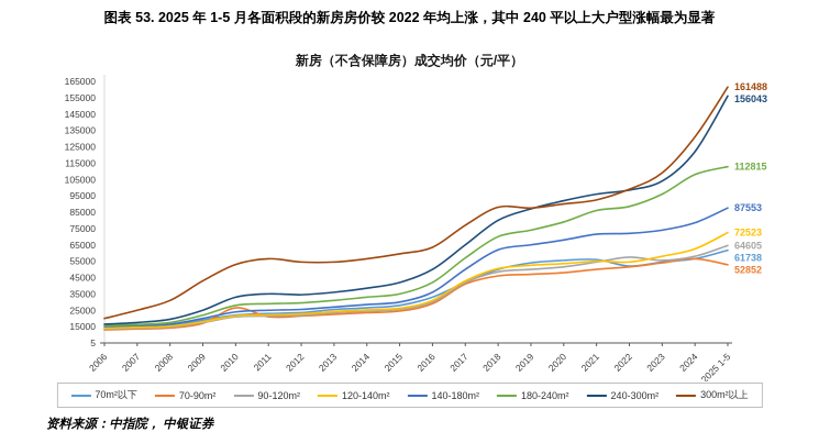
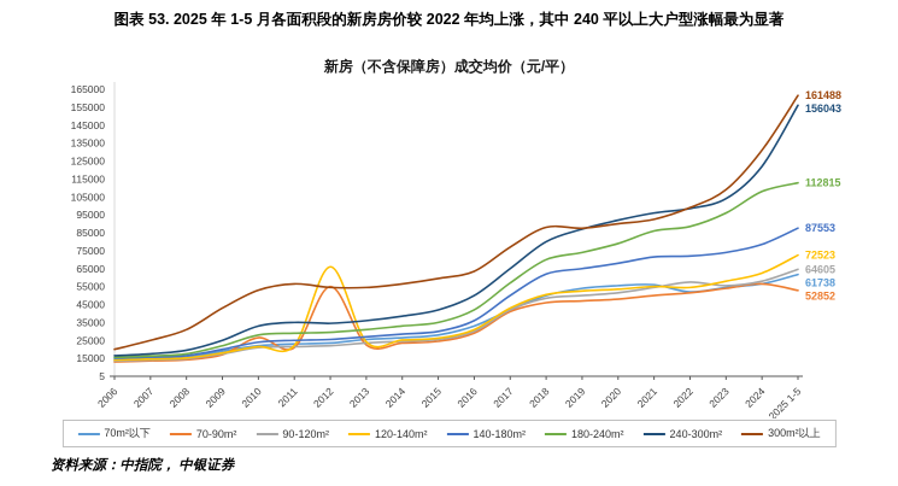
70-90m²/2012: 22000 -> 55000
120-140m²/2012: 23000 -> 66000
